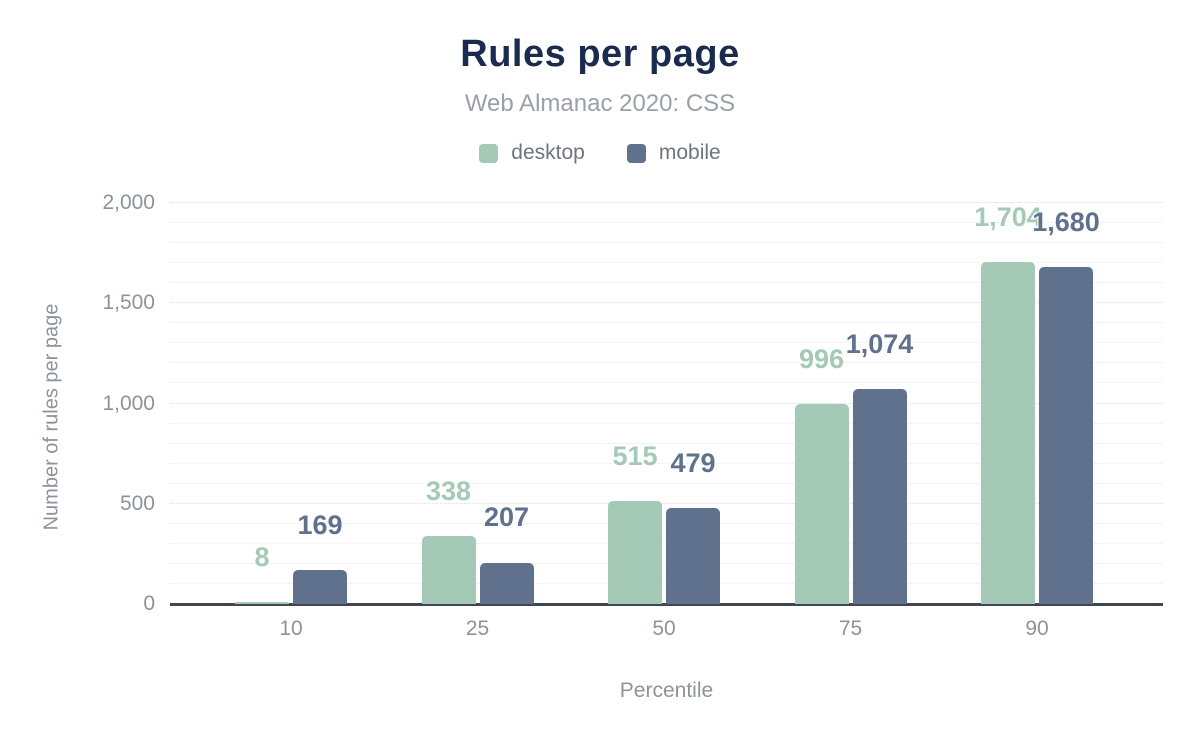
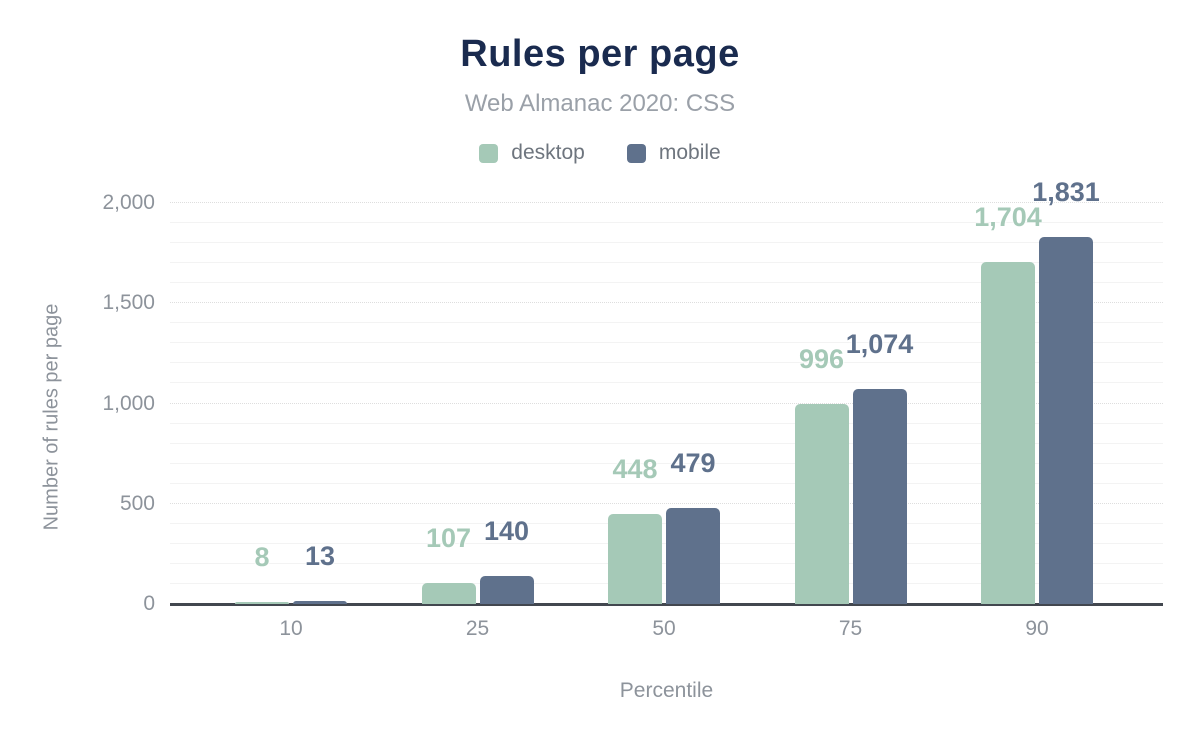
mobile/10: 169 -> 13
desktop/25: 338 -> 107
mobile/25: 207 -> 140
desktop/50: 515 -> 448
mobile/90: 1,680 -> 1,831
